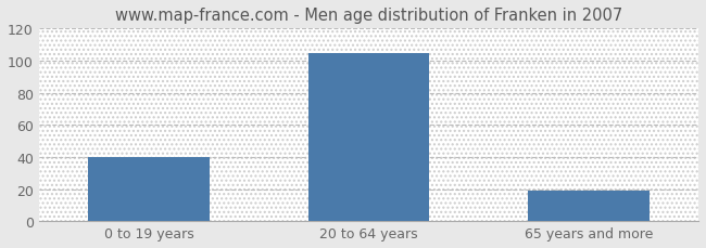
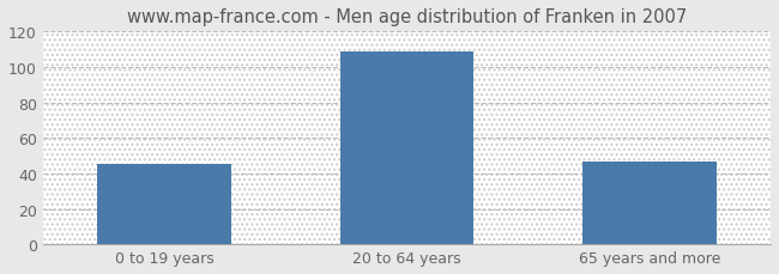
0 to 19 years: 40 -> 45
20 to 64 years: 105 -> 109
65 years and more: 19 -> 47
